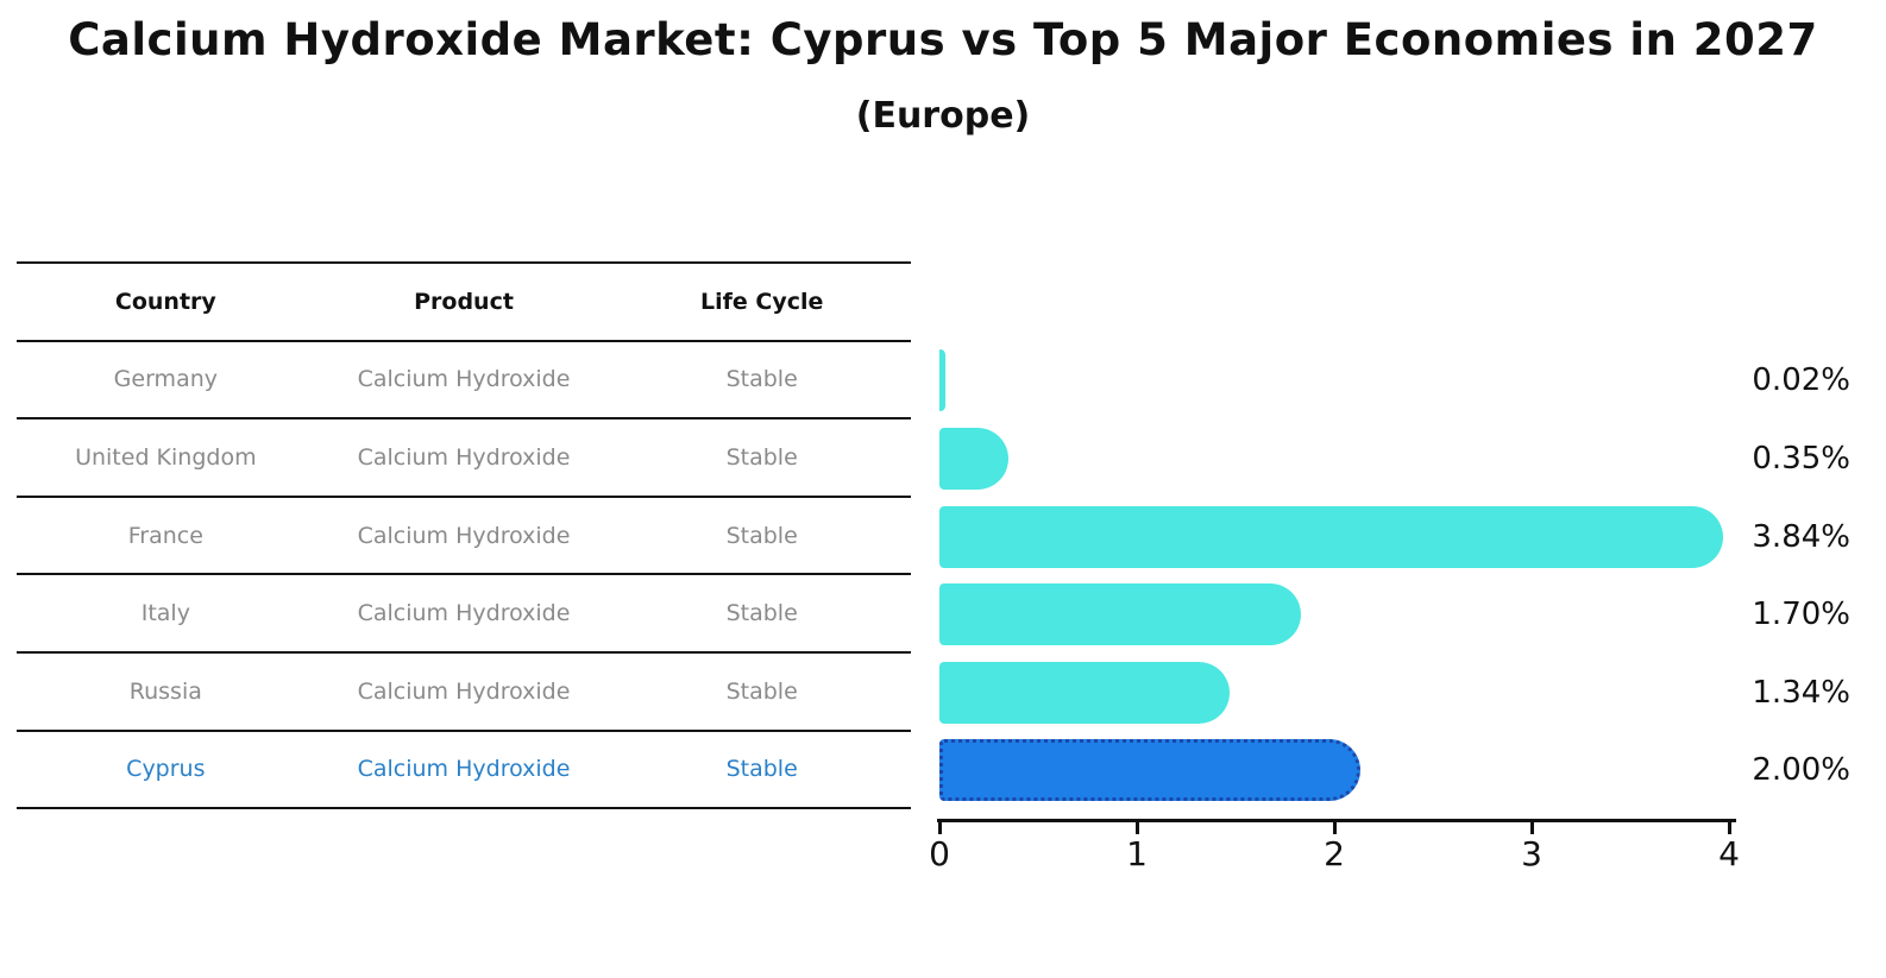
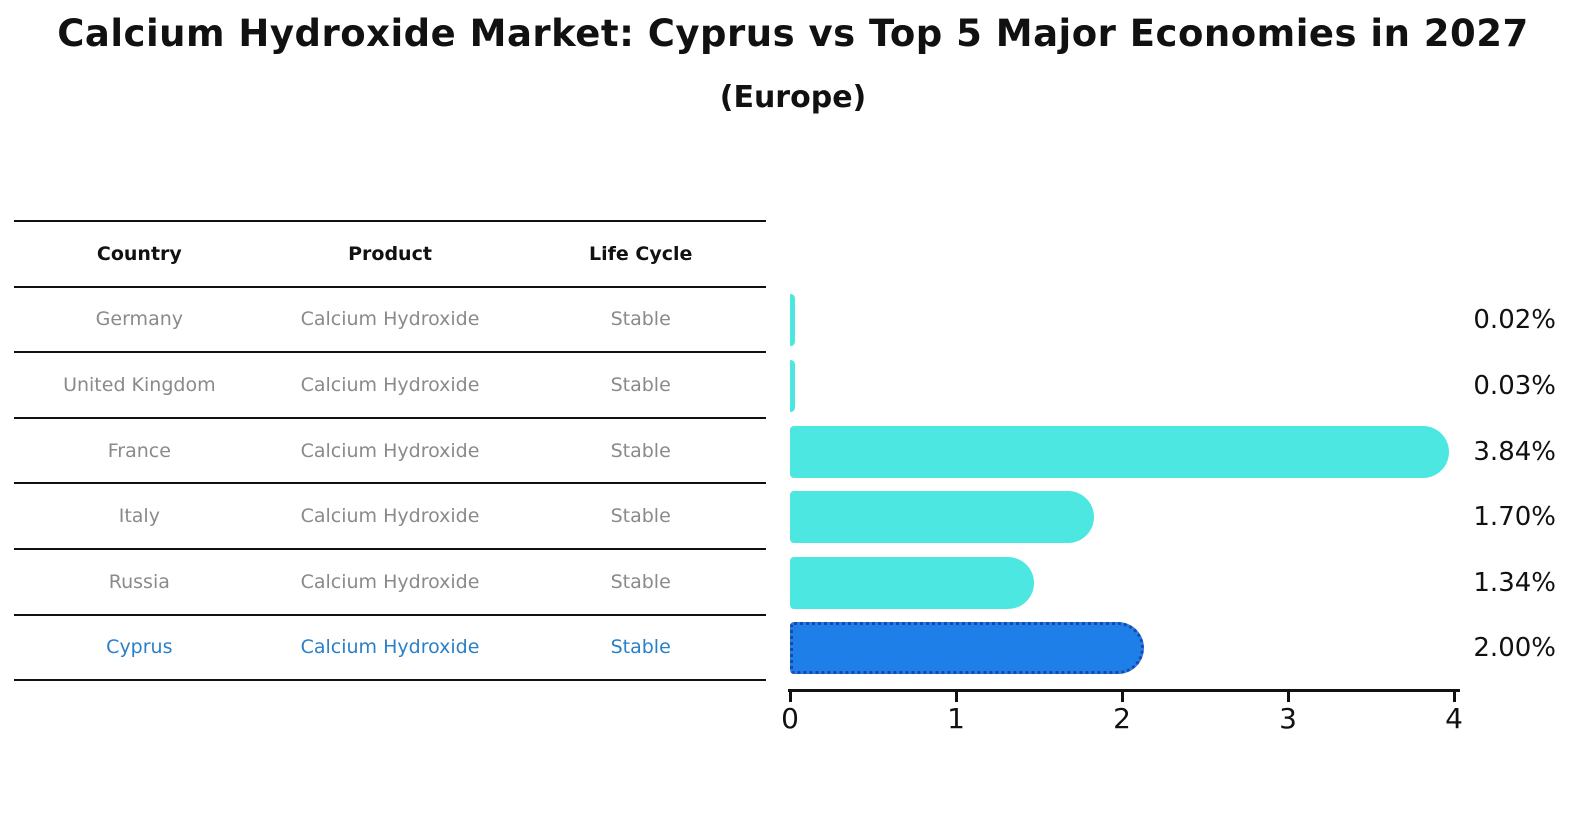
United Kingdom: 0.35% -> 0.03%
